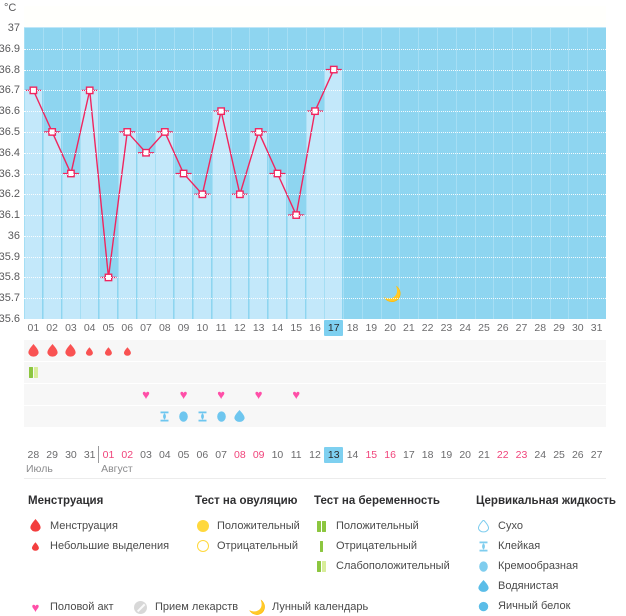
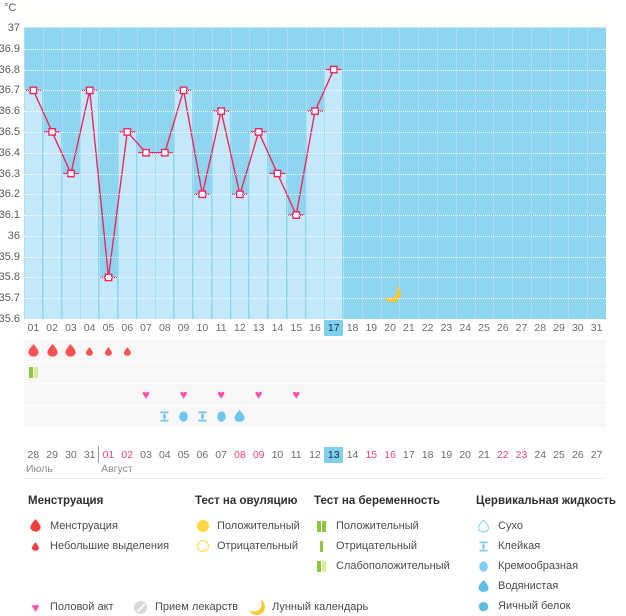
08: 36.5 -> 36.4
09: 36.3 -> 36.7
